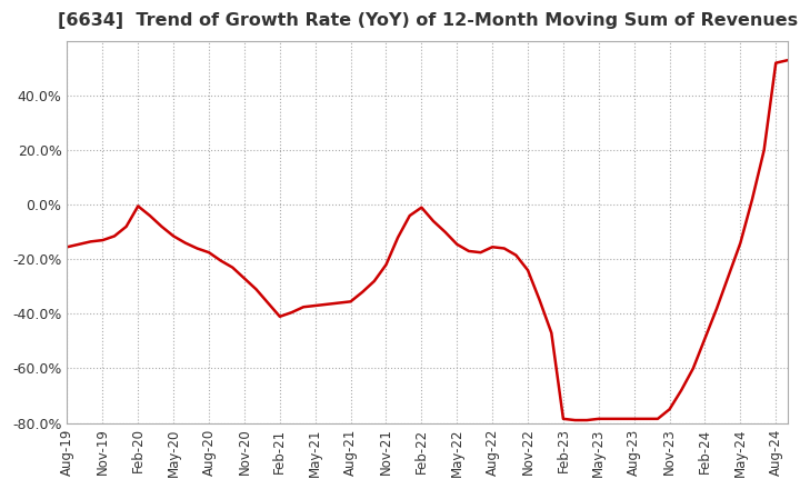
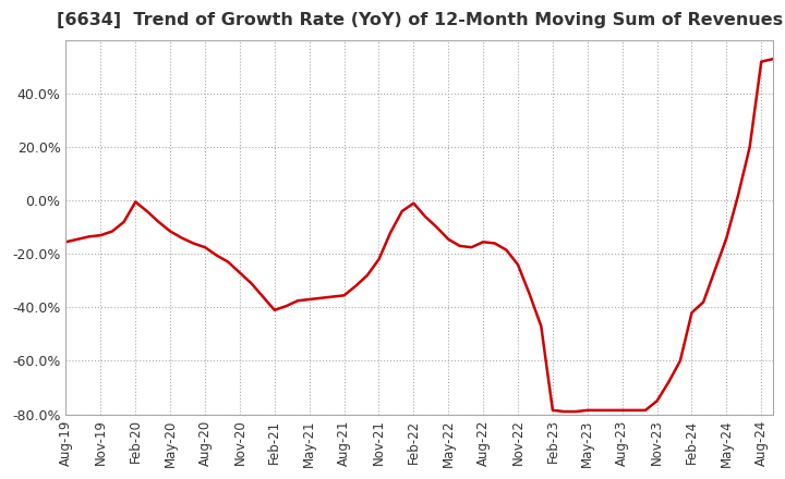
Feb-24: -49.0% -> -42.0%
